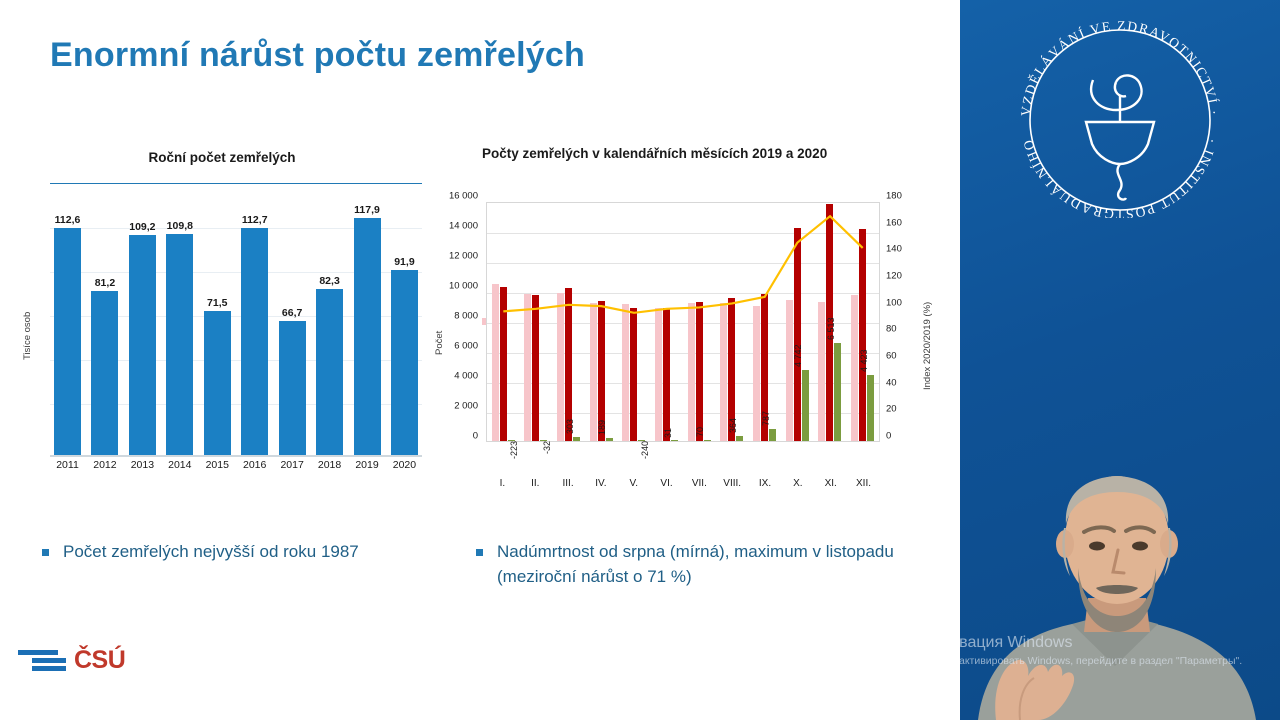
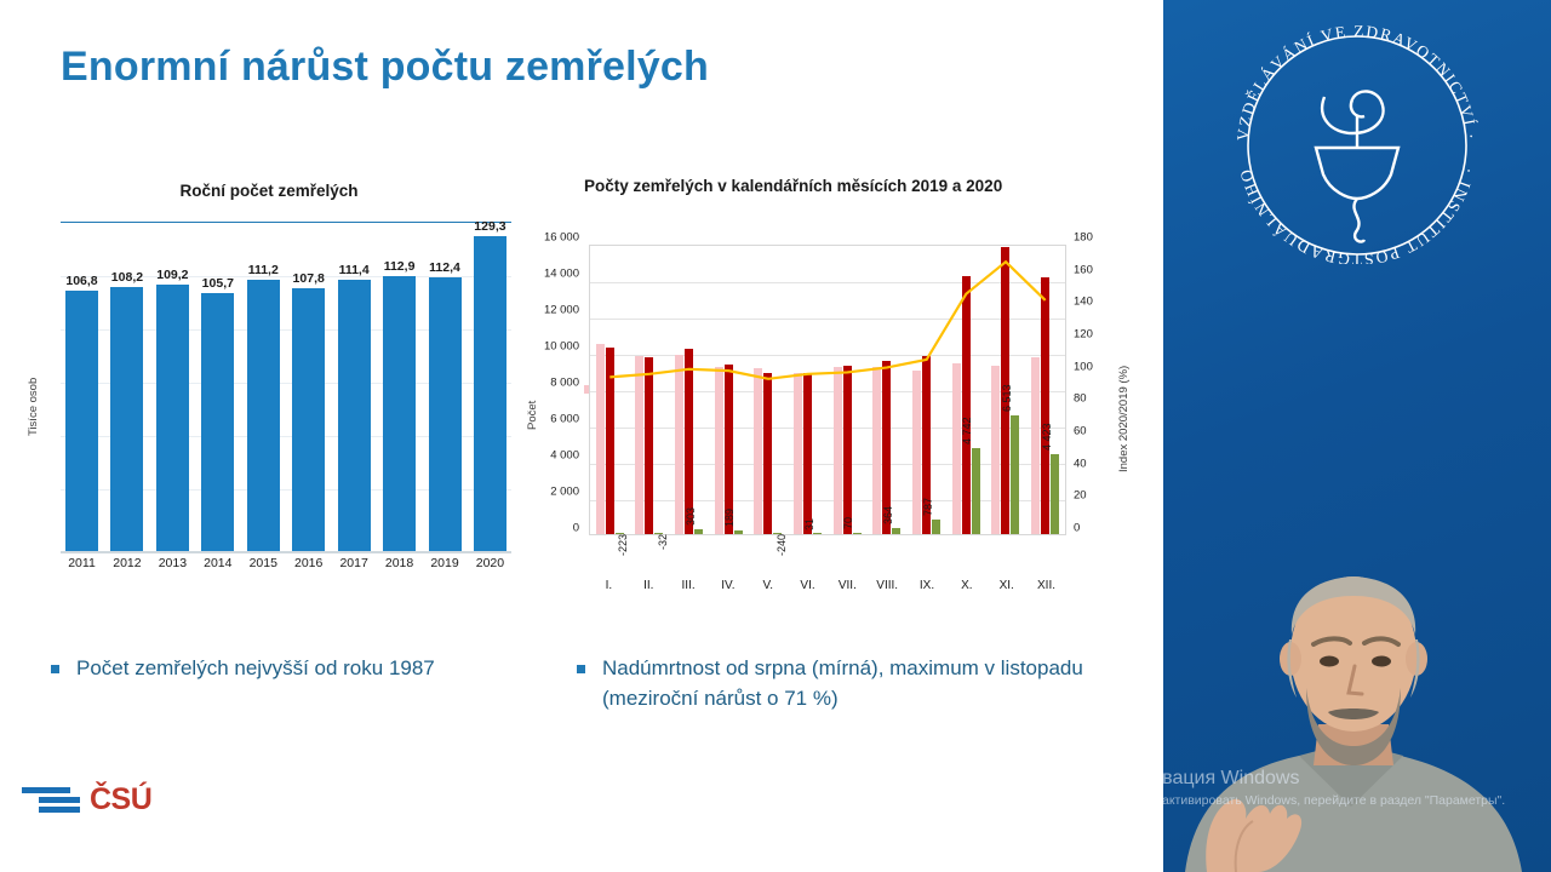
Roční počet zemřelých/2011: 112,6 -> 106,8
Roční počet zemřelých/2012: 81,2 -> 108,2
Roční počet zemřelých/2014: 109,8 -> 105,7
Roční počet zemřelých/2015: 71,5 -> 111,2
Roční počet zemřelých/2016: 112,7 -> 107,8
Roční počet zemřelých/2017: 66,7 -> 111,4
Roční počet zemřelých/2018: 82,3 -> 112,9
Roční počet zemřelých/2019: 117,9 -> 112,4
Roční počet zemřelých/2020: 91,9 -> 129,3
